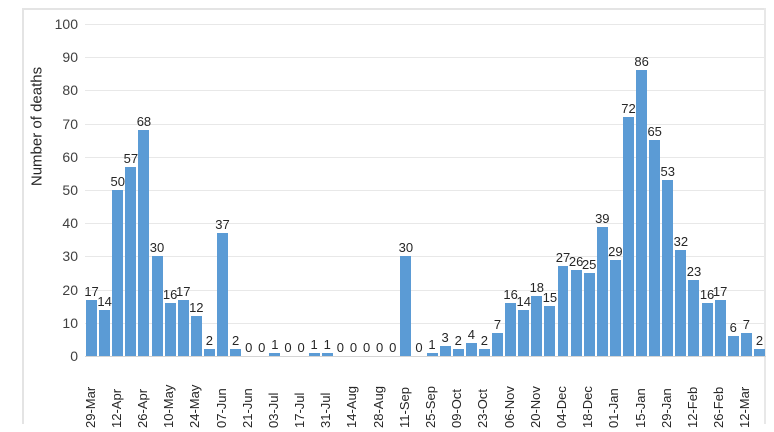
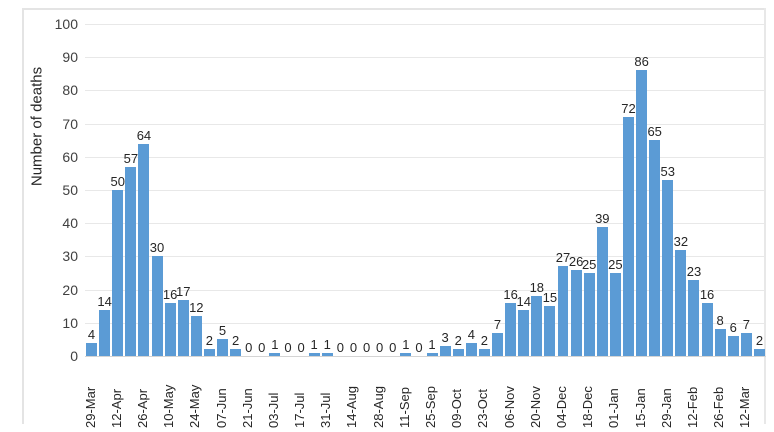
29-Mar: 17 -> 4
26-Apr: 68 -> 64
07-Jun: 37 -> 5
11-Sep: 30 -> 1
01-Jan: 29 -> 25
26-Feb: 17 -> 8
